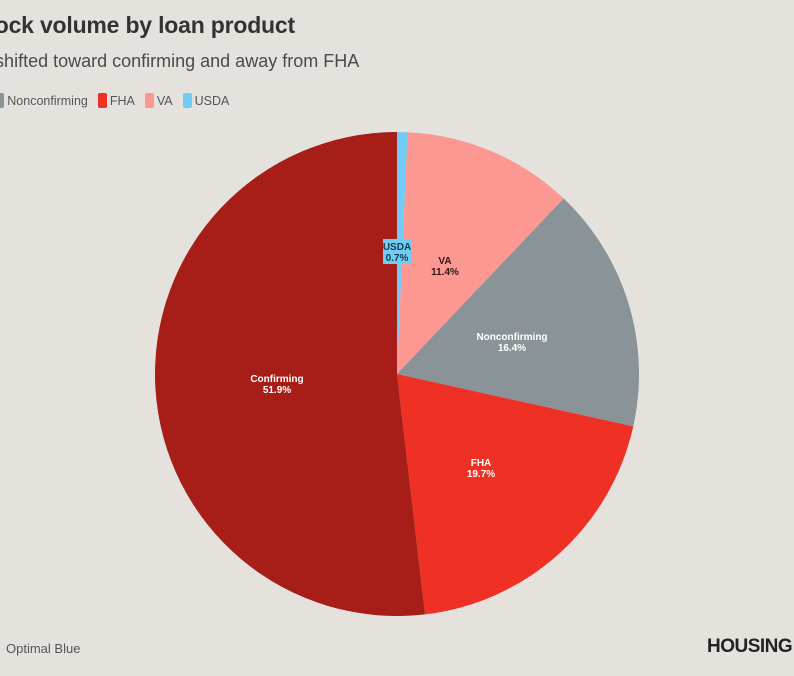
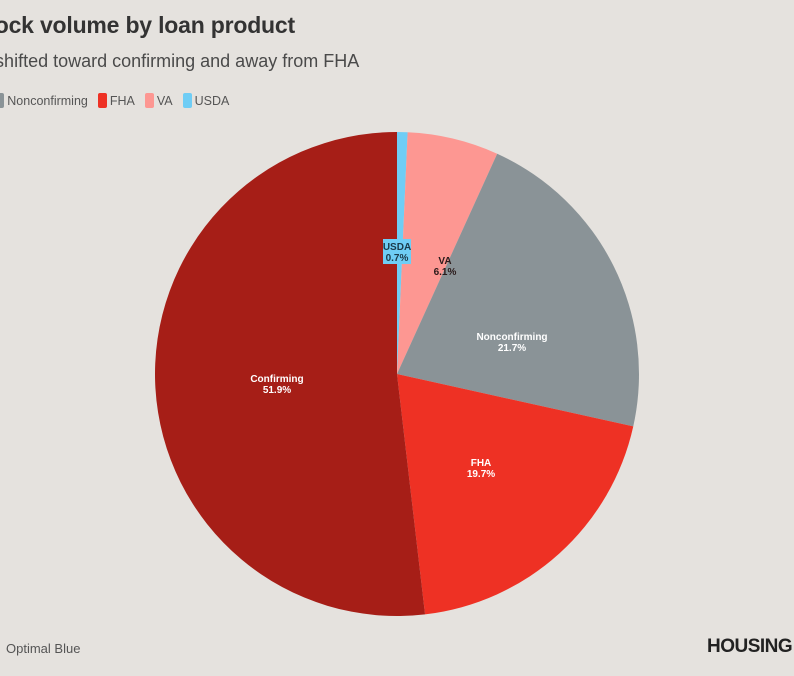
VA: 11.4% -> 6.1%
Nonconfirming: 16.4% -> 21.7%
